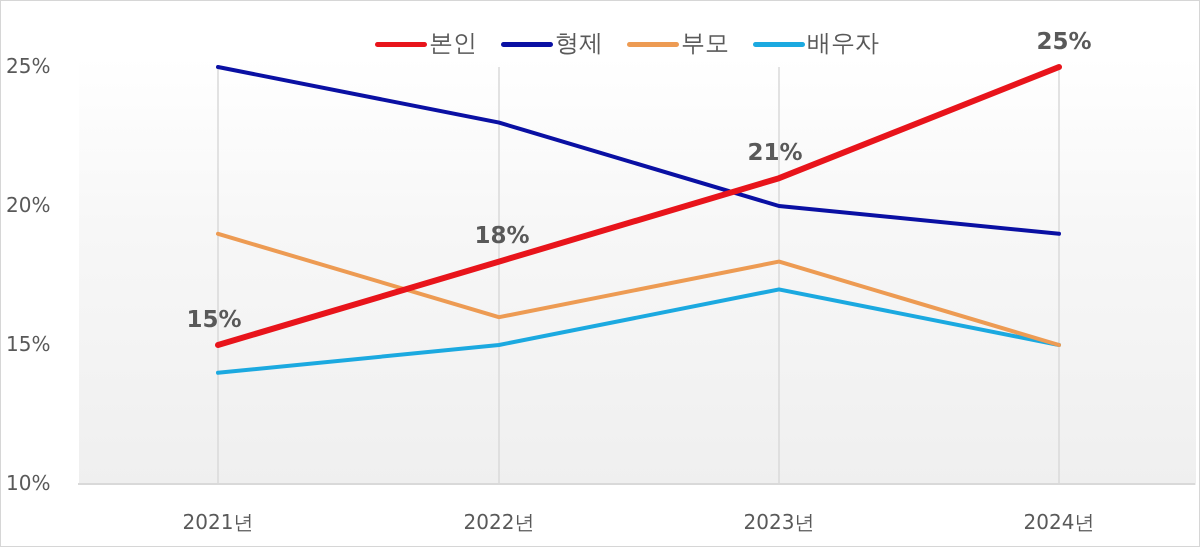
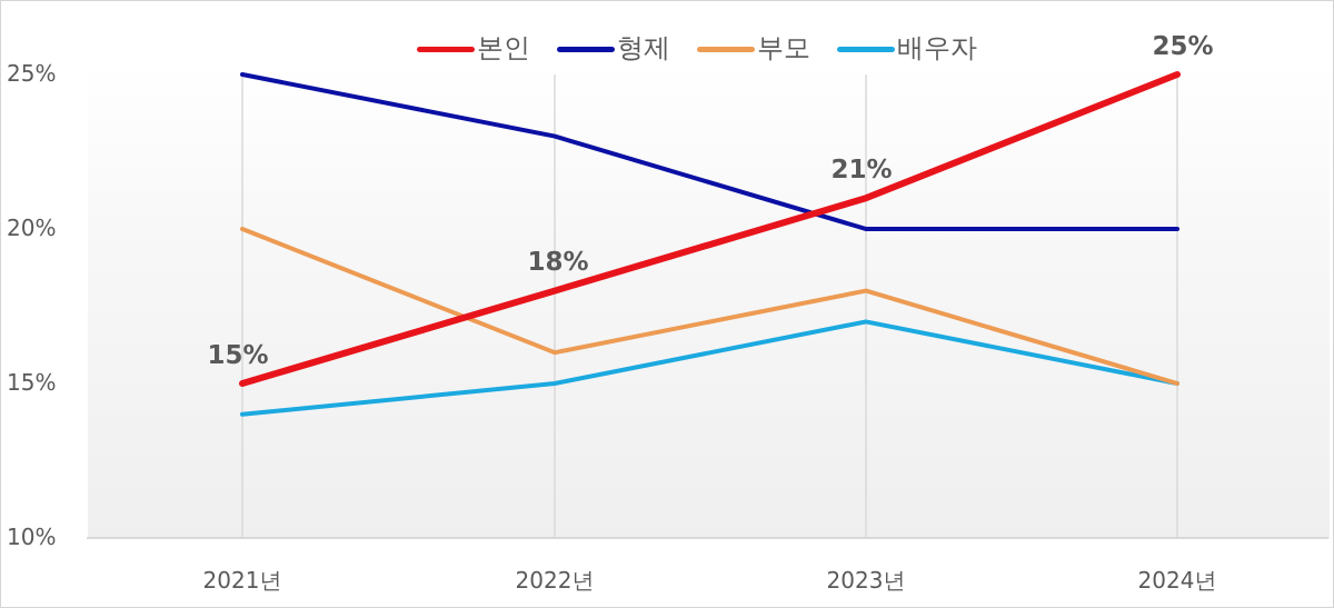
부모/2021년: 19% -> 20%
형제/2024년: 19% -> 20%
